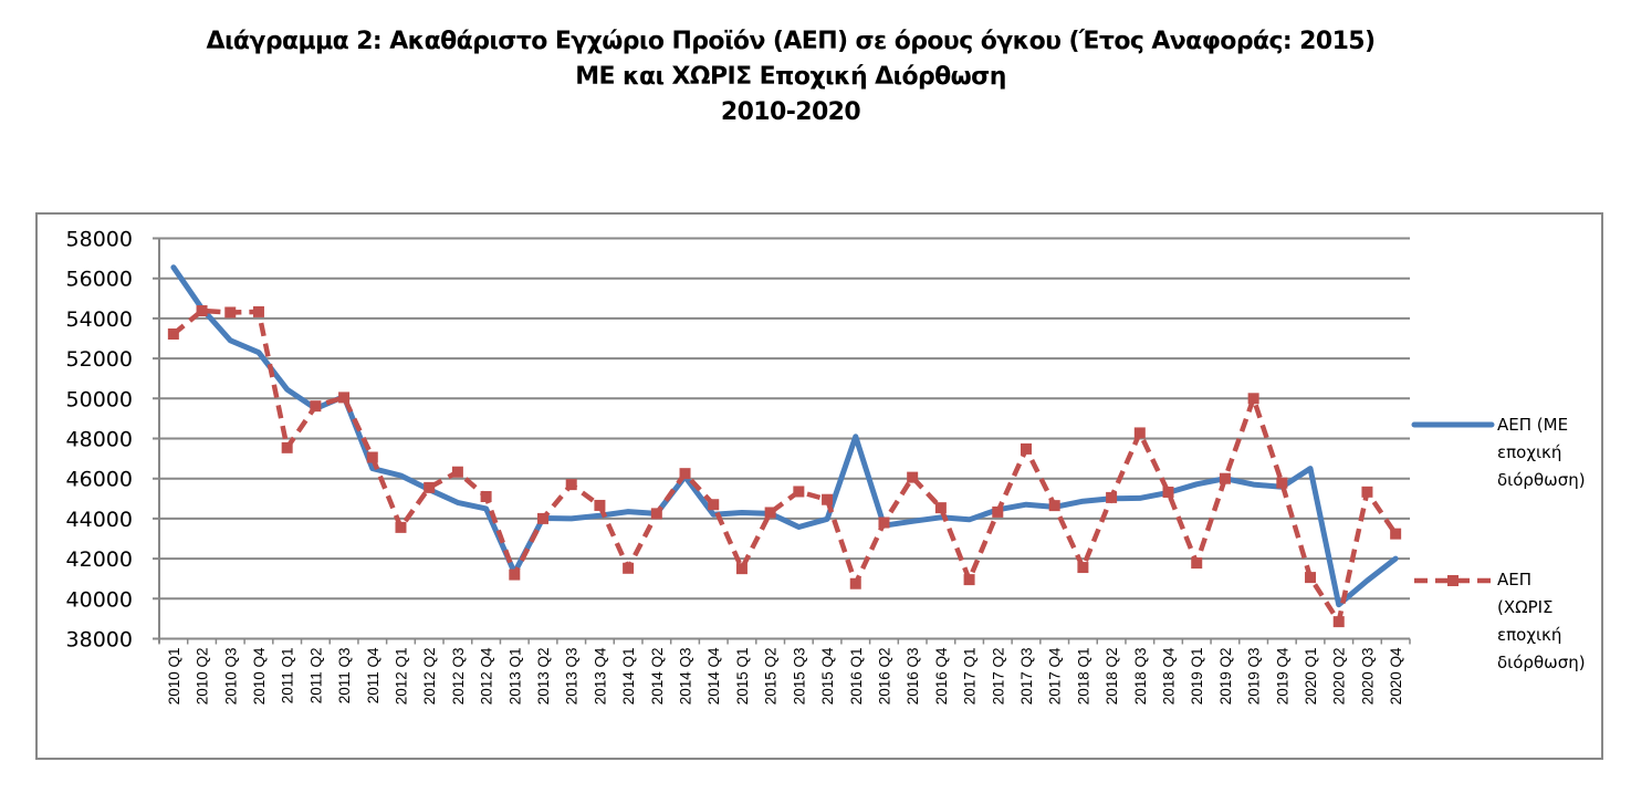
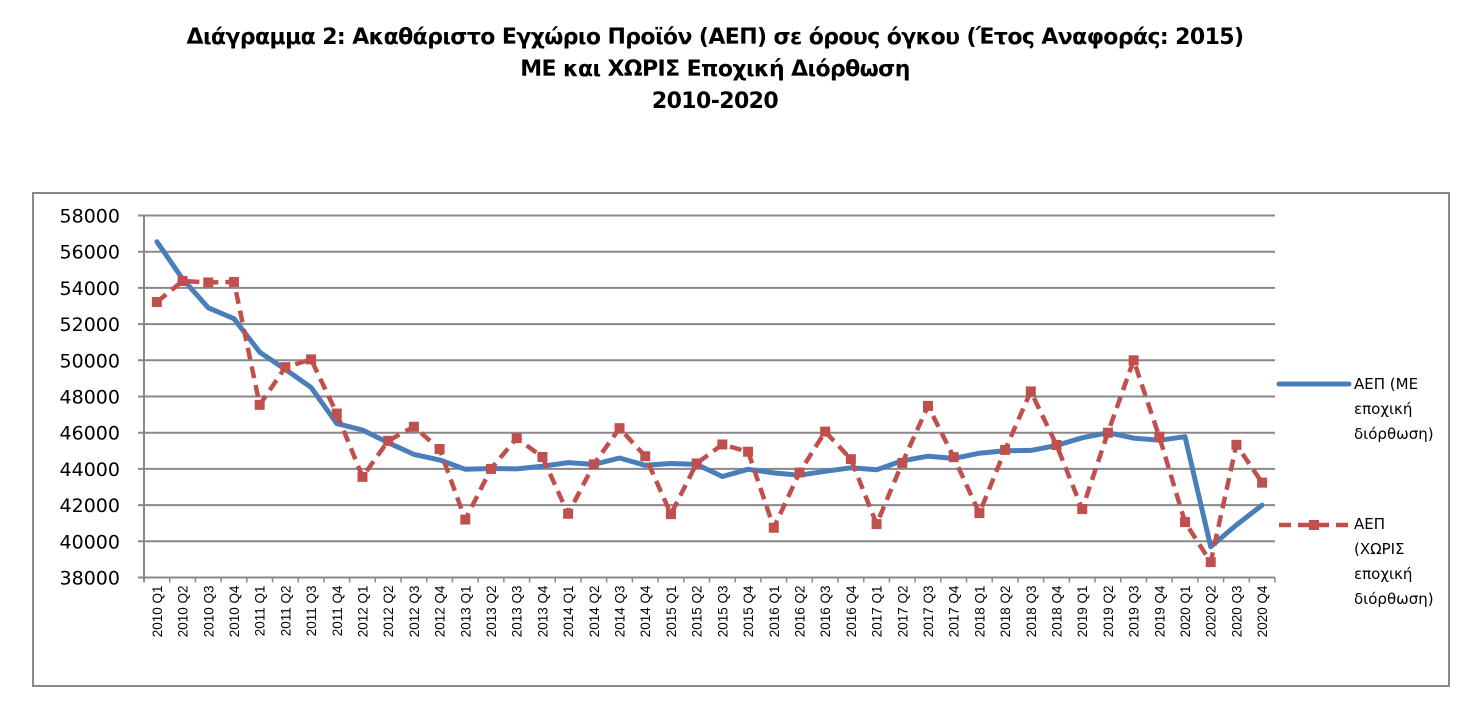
ΑΕΠ (ΜΕ εποχική διόρθωση)/2011 Q3: 50100 -> 48500
ΑΕΠ (ΜΕ εποχική διόρθωση)/2013 Q1: 41300 -> 44000
ΑΕΠ (ΜΕ εποχική διόρθωση)/2014 Q3: 46100 -> 44600
ΑΕΠ (ΜΕ εποχική διόρθωση)/2016 Q1: 48100 -> 43800
ΑΕΠ (ΜΕ εποχική διόρθωση)/2020 Q1: 46500 -> 45800
